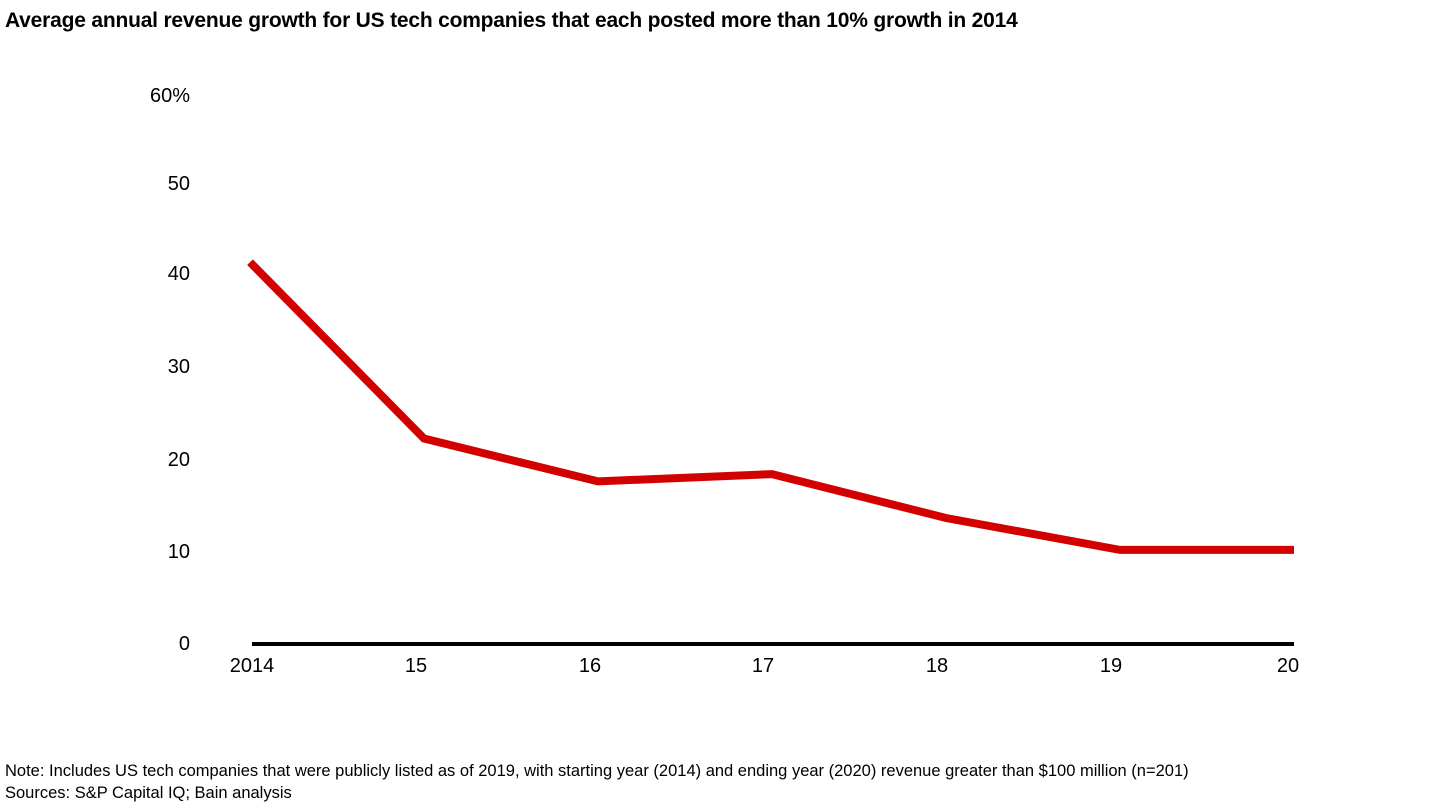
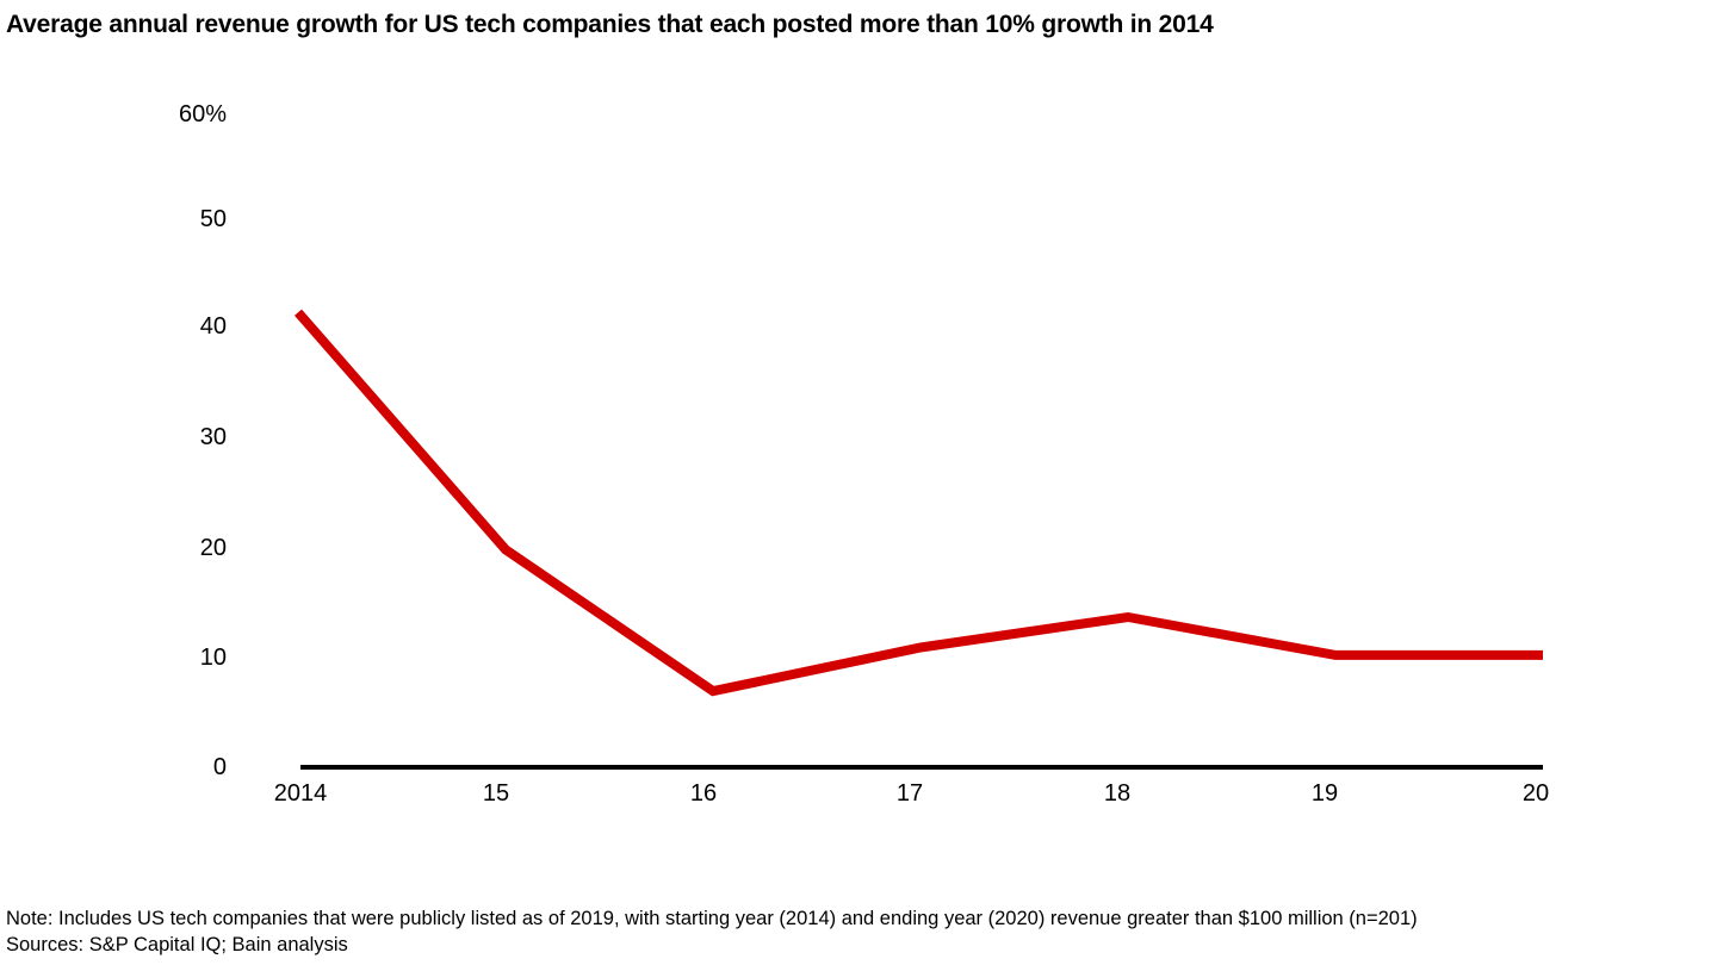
15: 22% -> 20%
16: 18% -> 7%
17: 19% -> 11%
